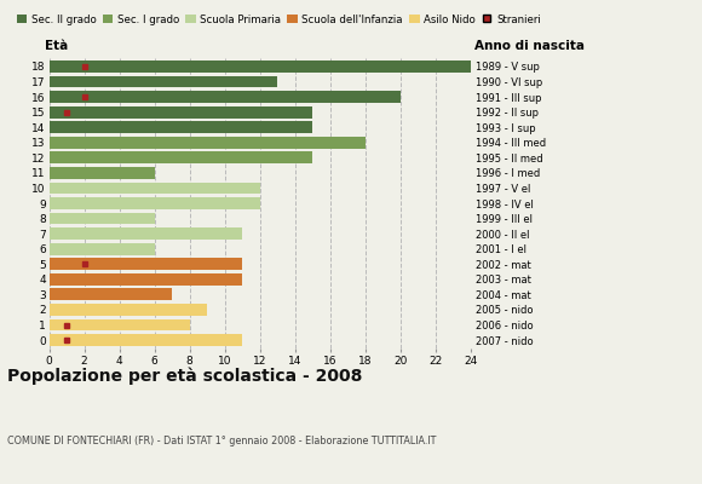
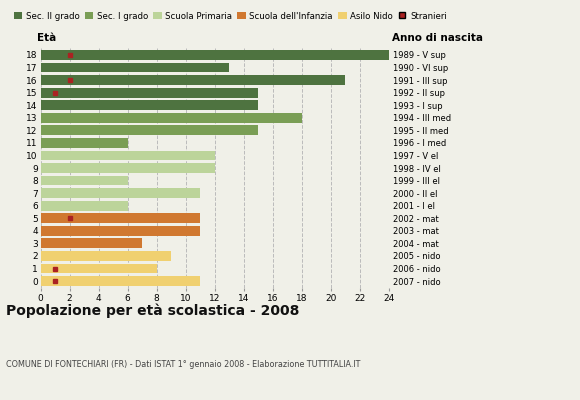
16: 20 -> 21
